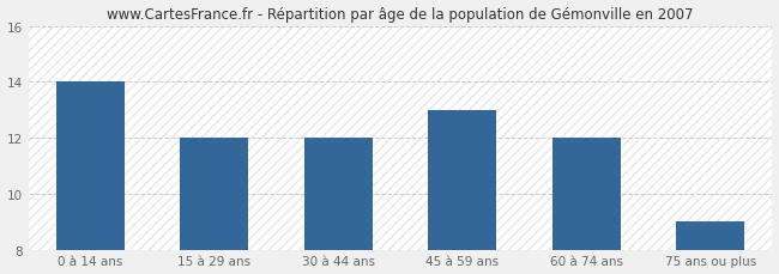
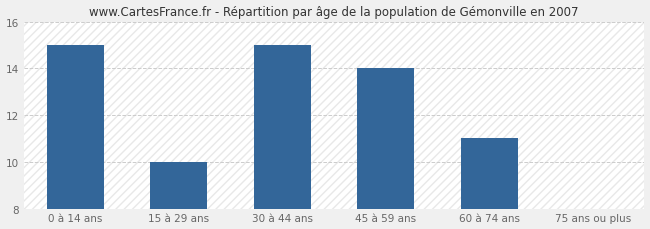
0 à 14 ans: 14 -> 15
15 à 29 ans: 12 -> 10
30 à 44 ans: 12 -> 15
45 à 59 ans: 13 -> 14
60 à 74 ans: 12 -> 11
75 ans ou plus: 9 -> 8
